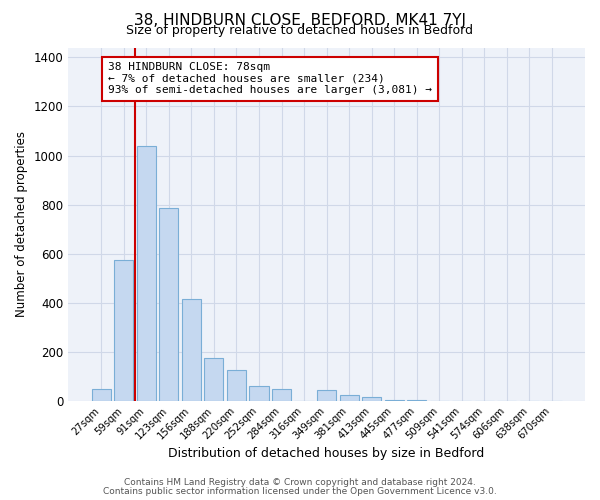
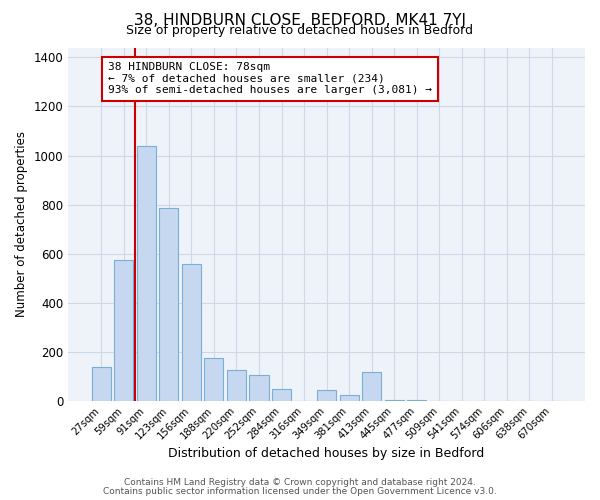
27sqm: 50 -> 140
156sqm: 415 -> 560
252sqm: 60 -> 105
413sqm: 15 -> 120
